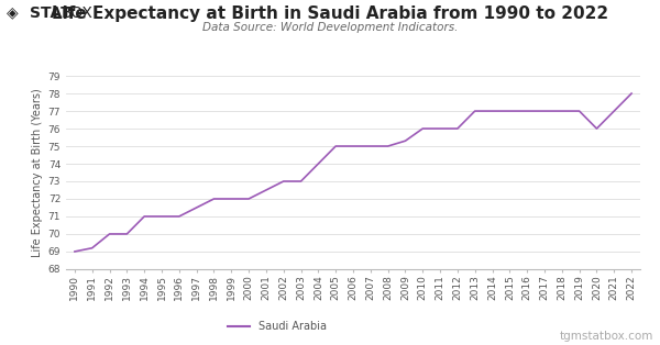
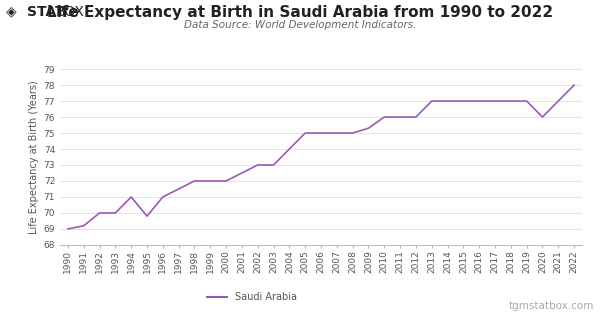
1995: 71.0 -> 69.8
